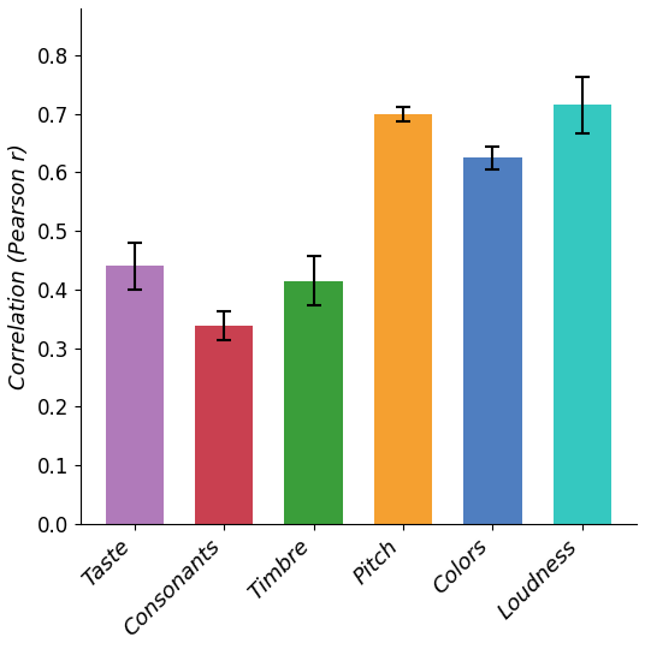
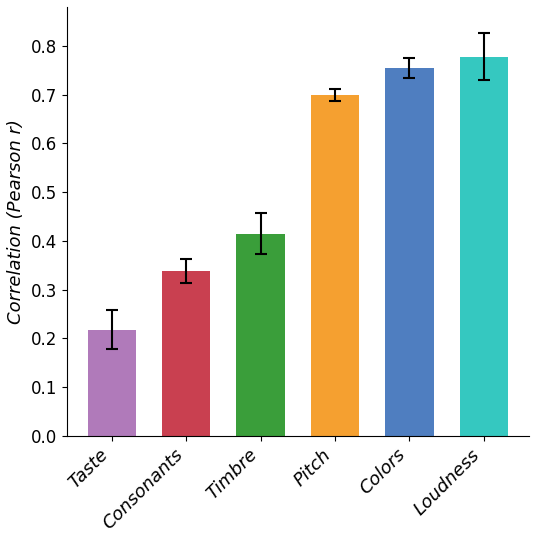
Taste: 0.440 -> 0.218
Colors: 0.625 -> 0.755
Loudness: 0.715 -> 0.778
